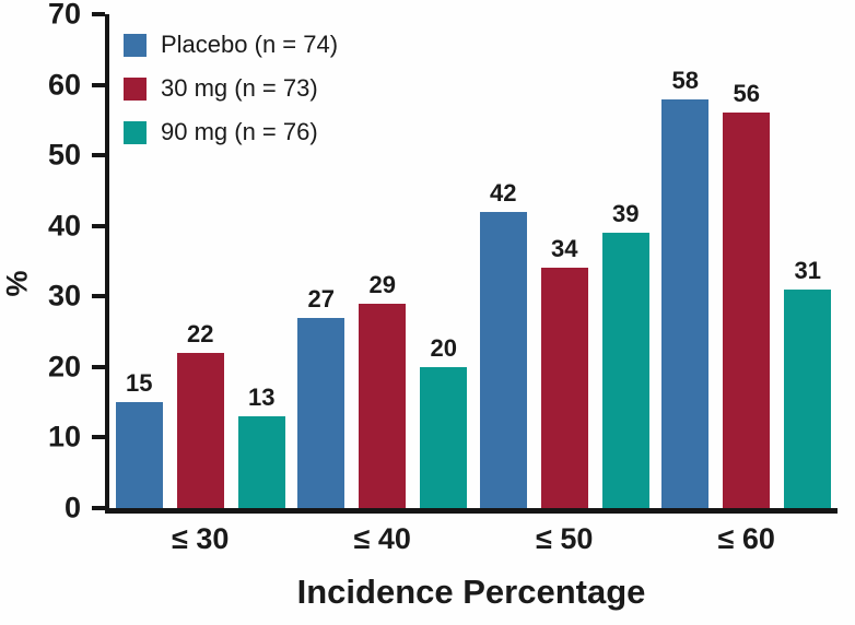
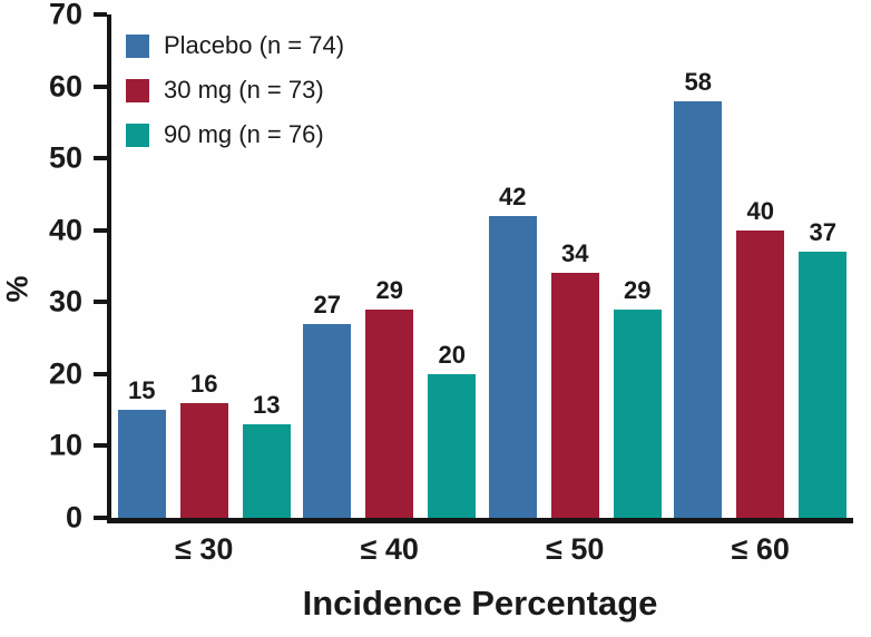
30 mg (n = 73)/≤ 30: 22 -> 16
90 mg (n = 76)/≤ 50: 39 -> 29
30 mg (n = 73)/≤ 60: 56 -> 40
90 mg (n = 76)/≤ 60: 31 -> 37
